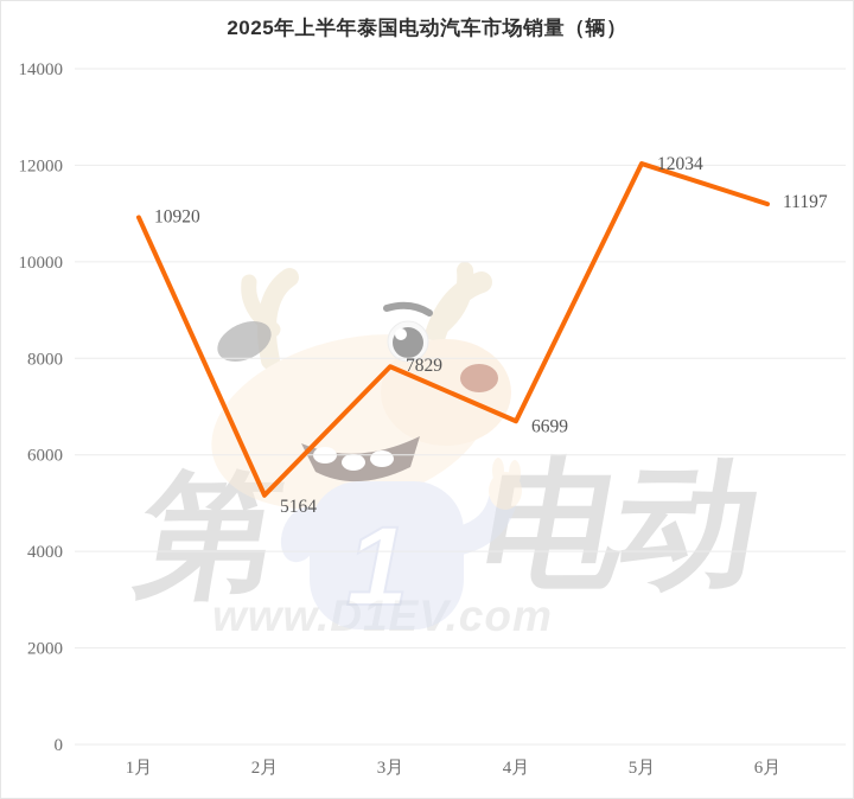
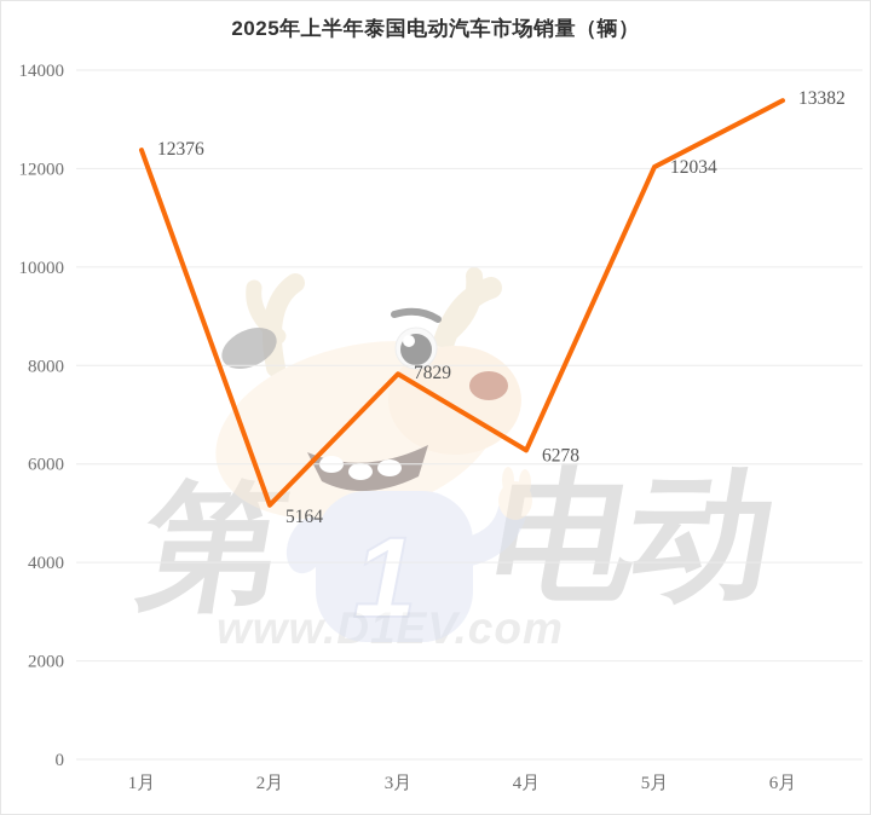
1月: 10920 -> 12376
4月: 6699 -> 6278
6月: 11197 -> 13382
